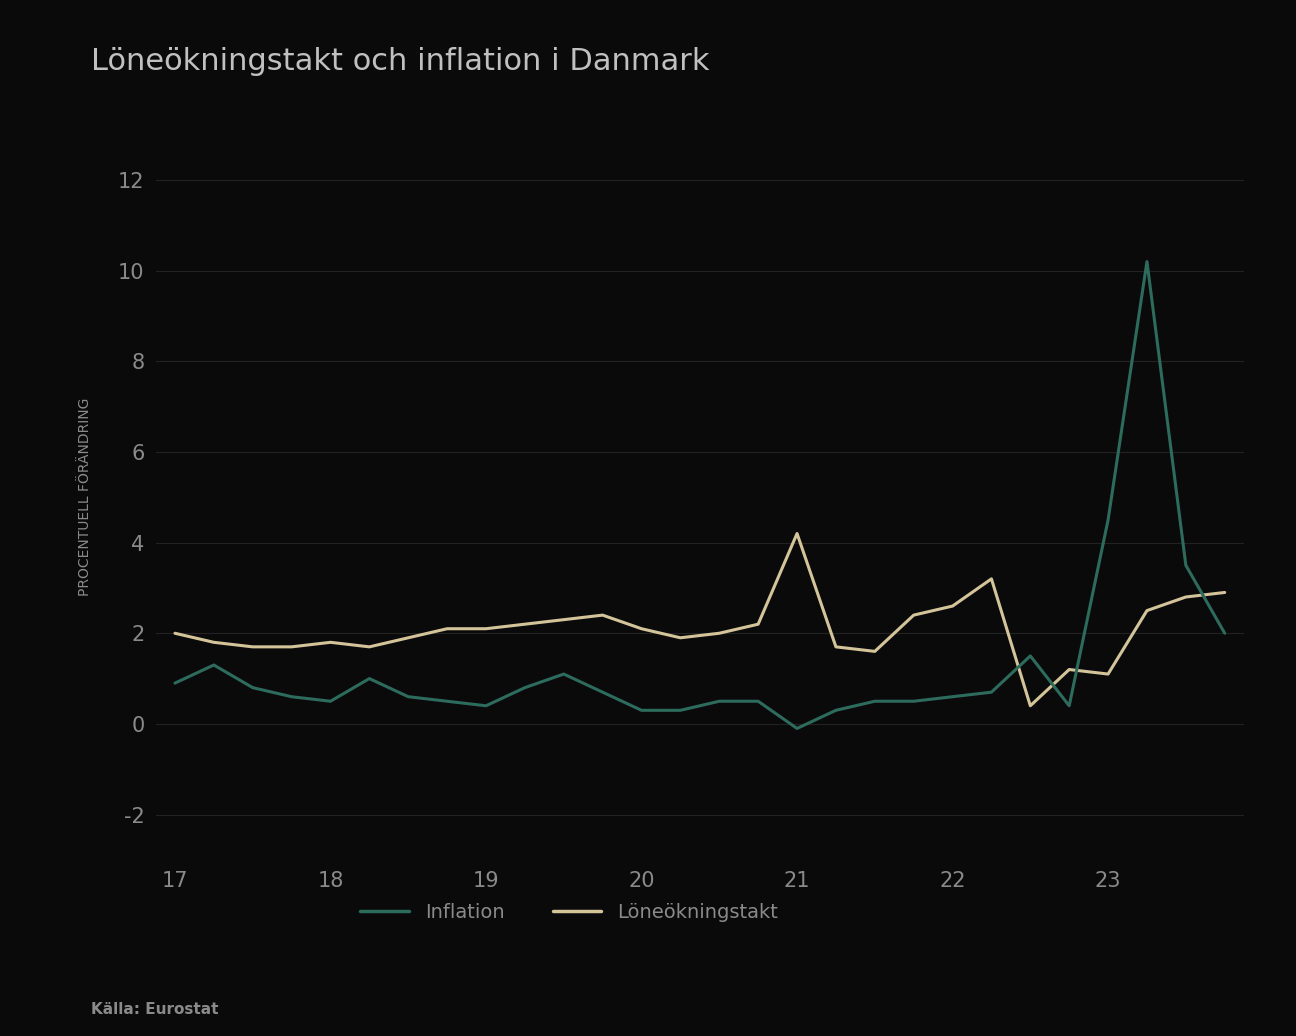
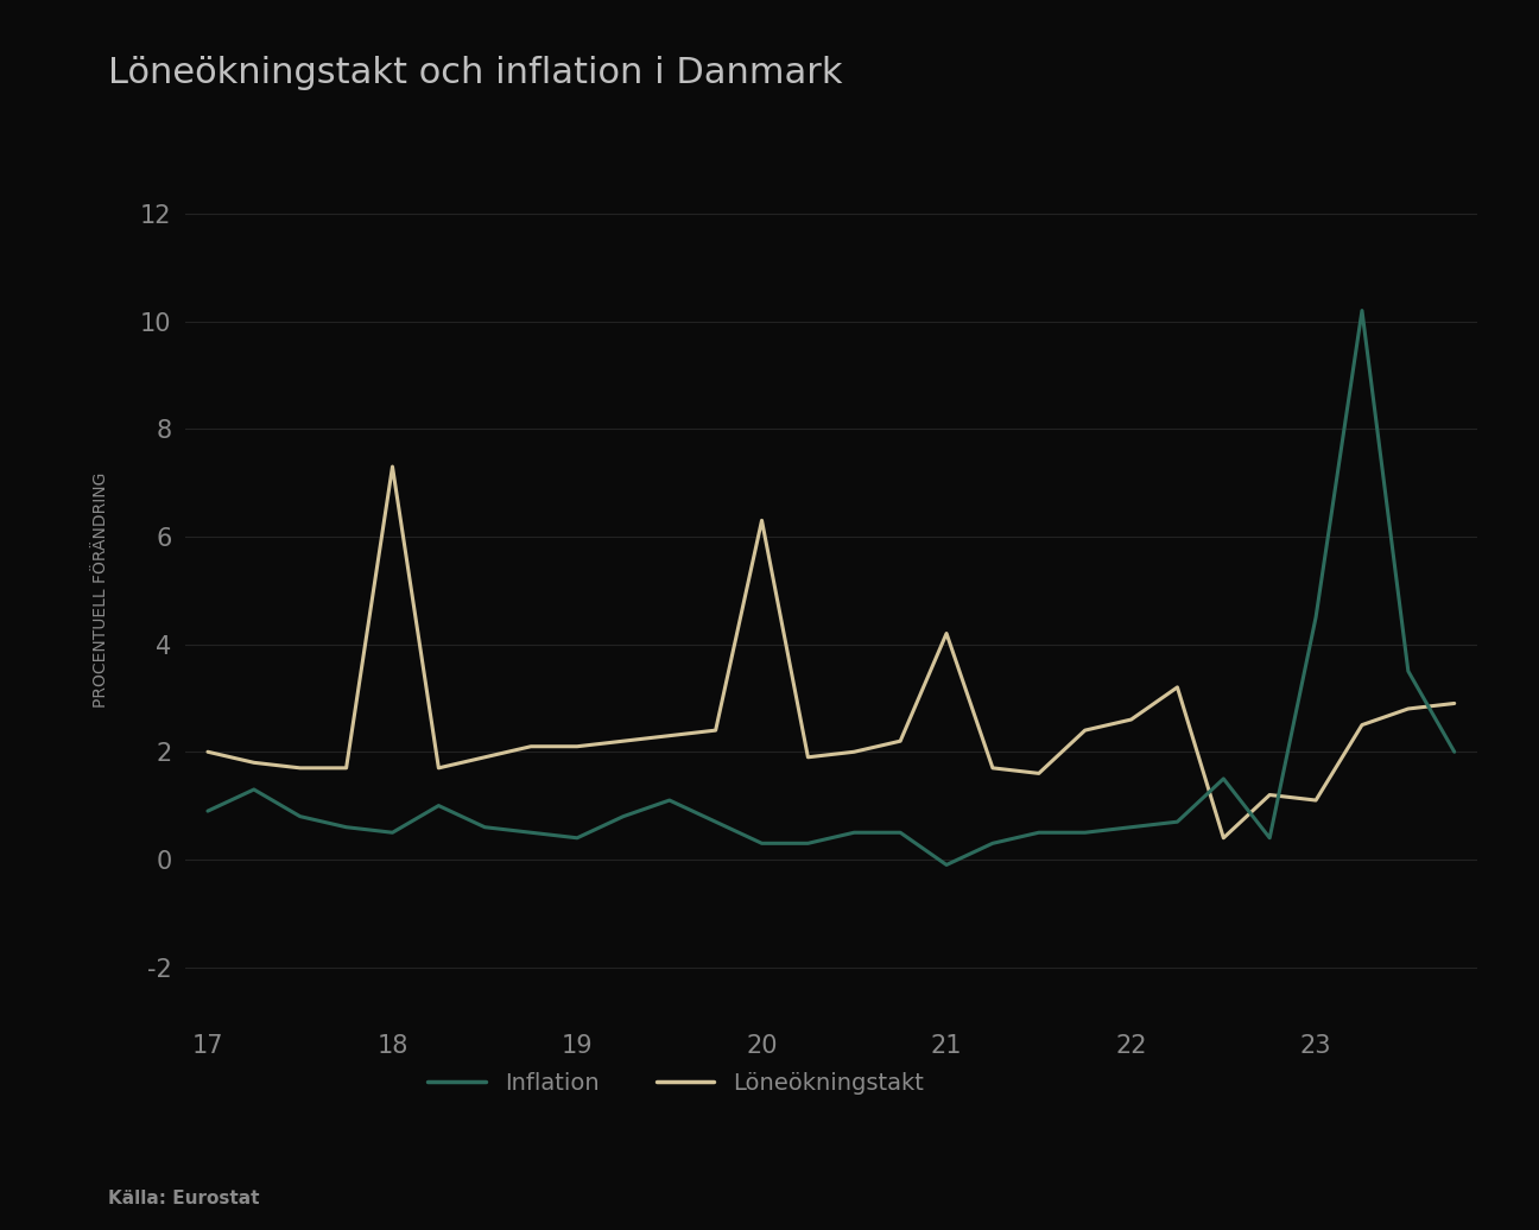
Löneökningstakt/18: 1.8 -> 7.3
Löneökningstakt/20: 2.1 -> 6.3
